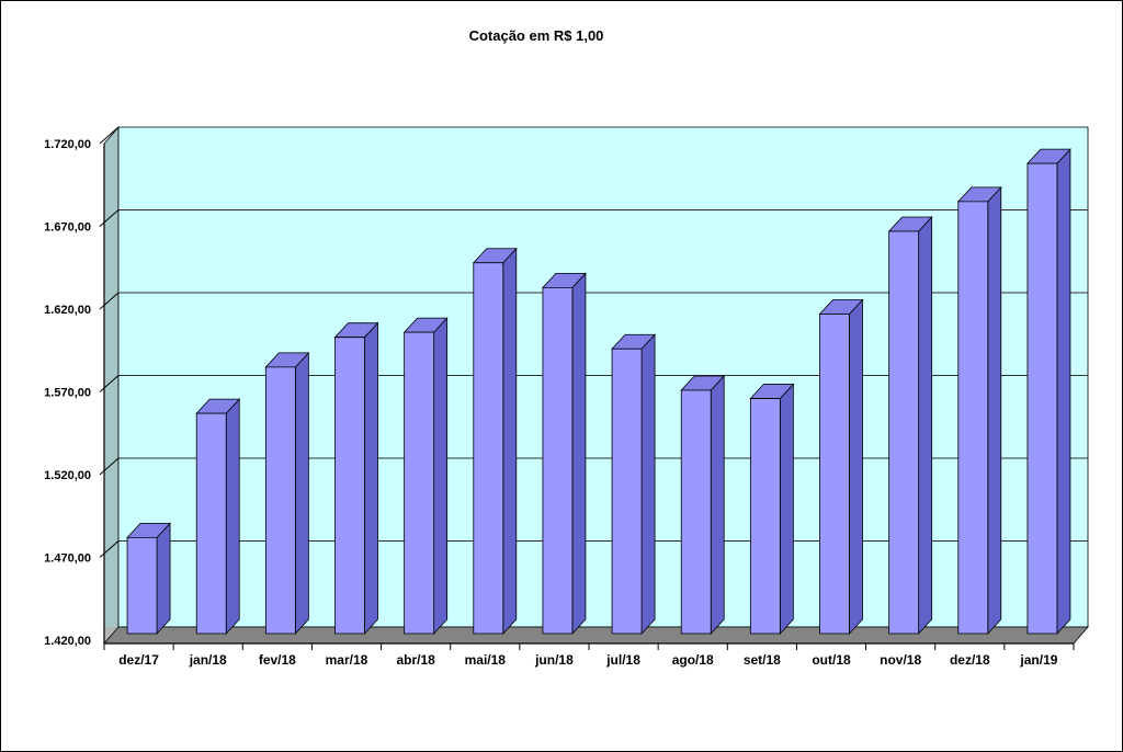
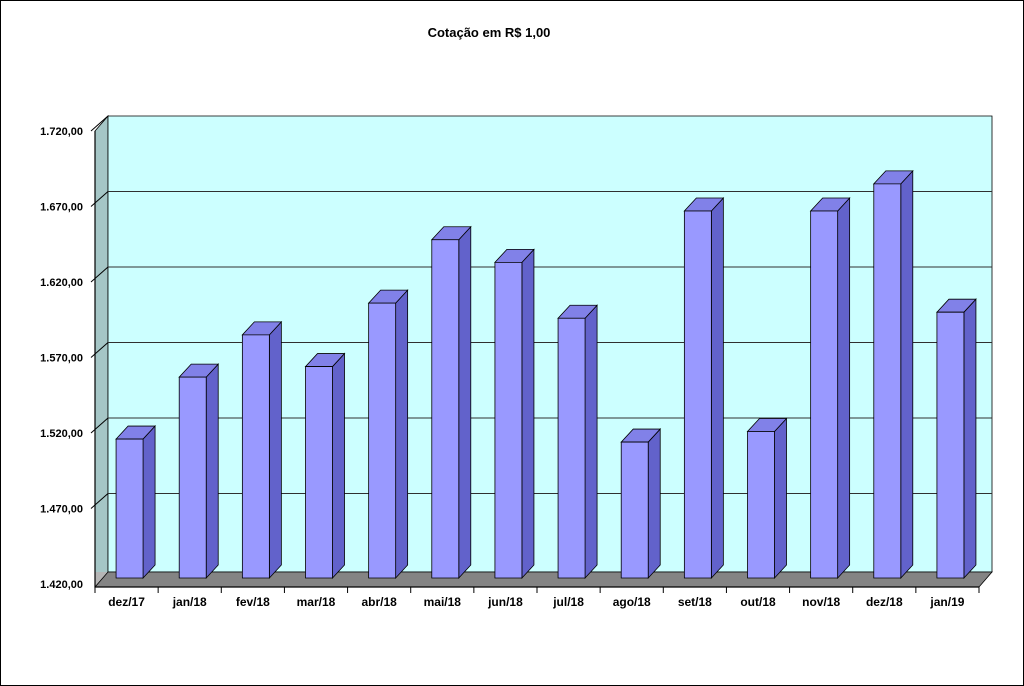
dez/17: 1482 -> 1516
mar/18: 1603 -> 1564
ago/18: 1571 -> 1514
set/18: 1566 -> 1667
out/18: 1617 -> 1521
jan/19: 1708 -> 1600
